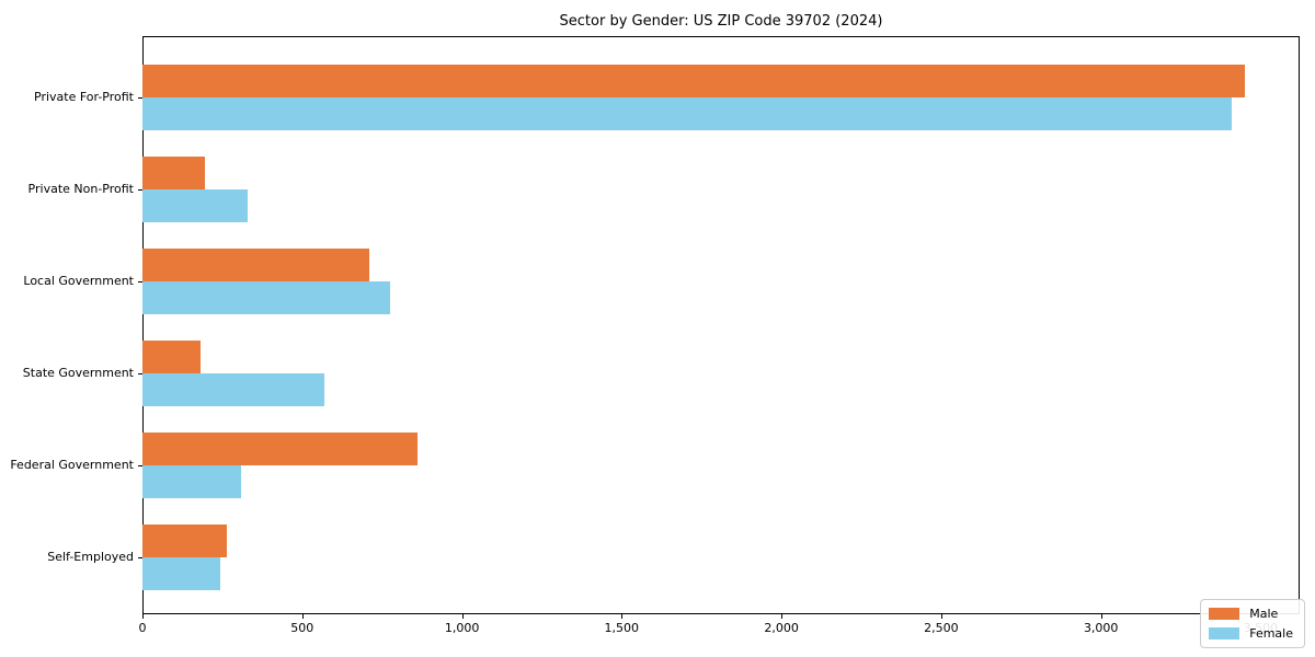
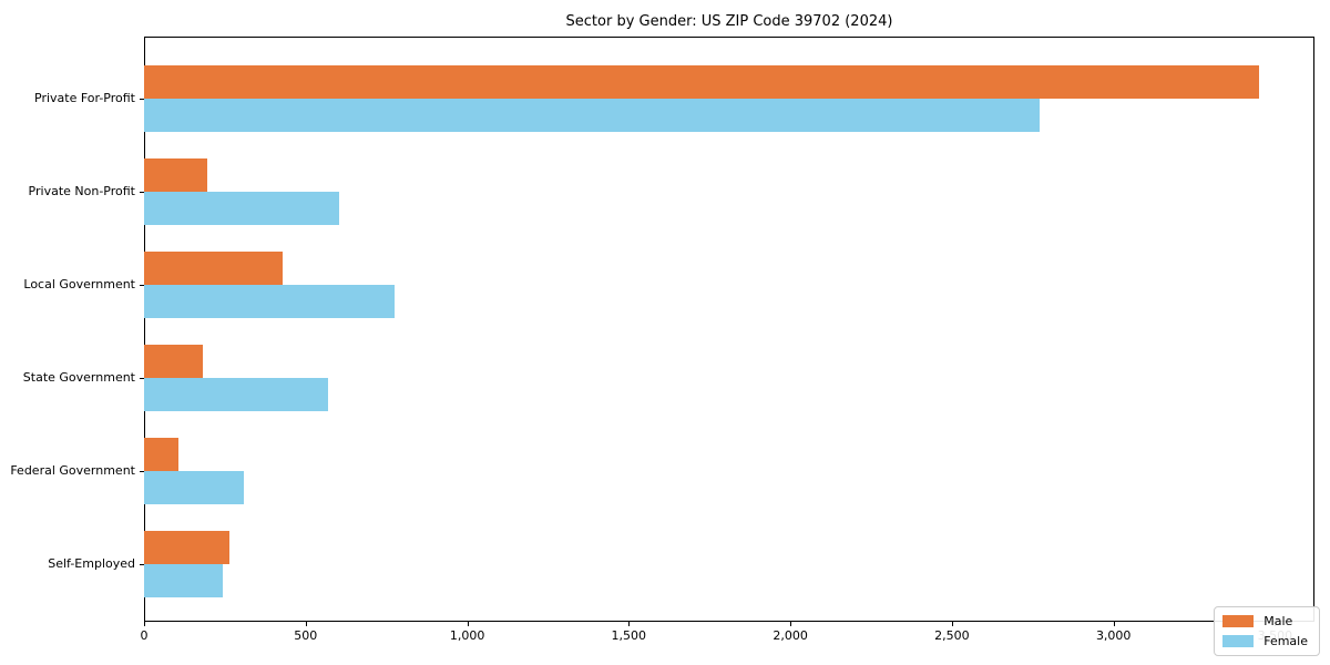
Female/Private For-Profit: 3410 -> 2770
Female/Private Non-Profit: 330 -> 600
Male/Local Government: 710 -> 430
Male/Federal Government: 860 -> 100
